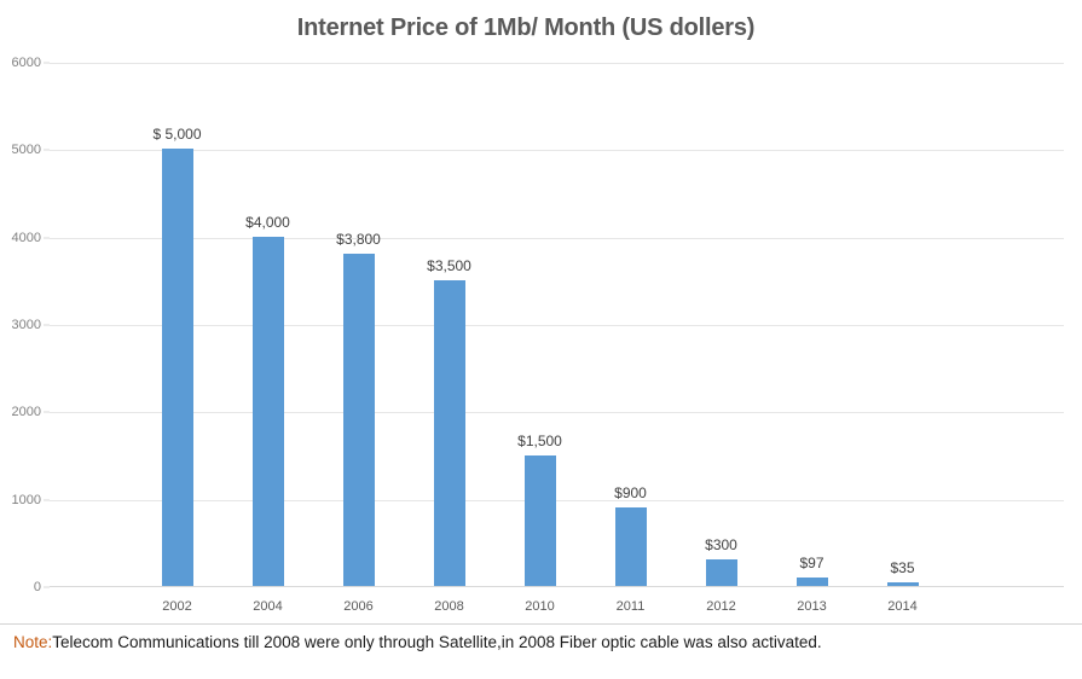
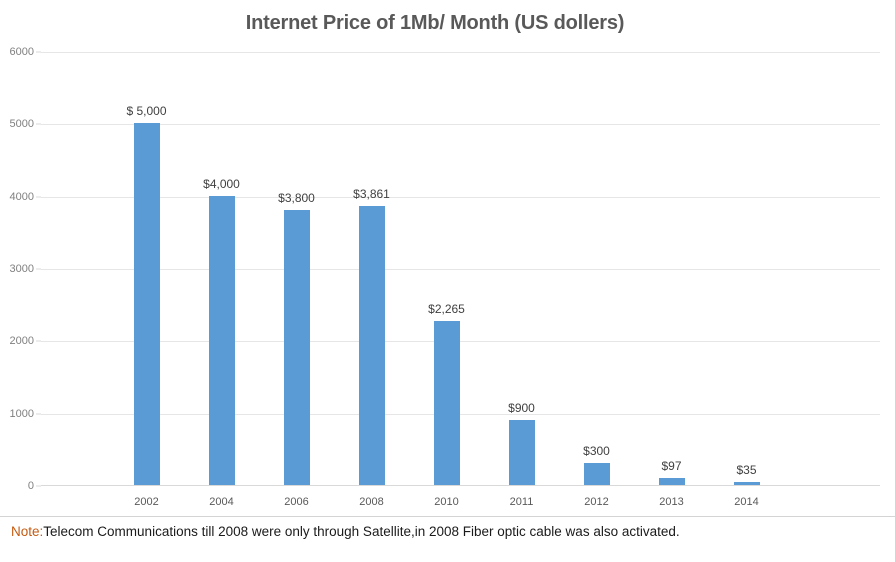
2008: $3,500 -> $3,861
2010: $1,500 -> $2,265
